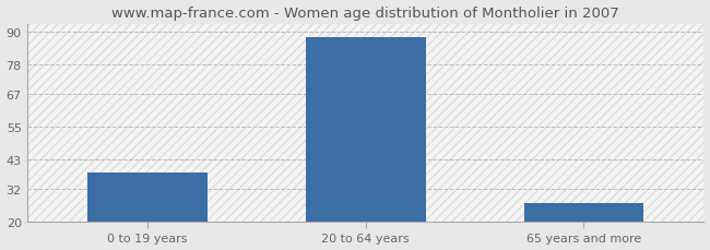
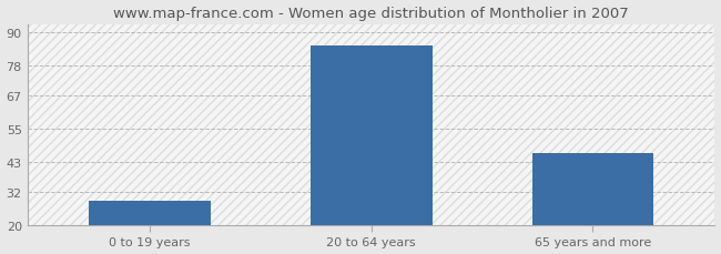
0 to 19 years: 38 -> 29
20 to 64 years: 88 -> 85
65 years and more: 27 -> 46
